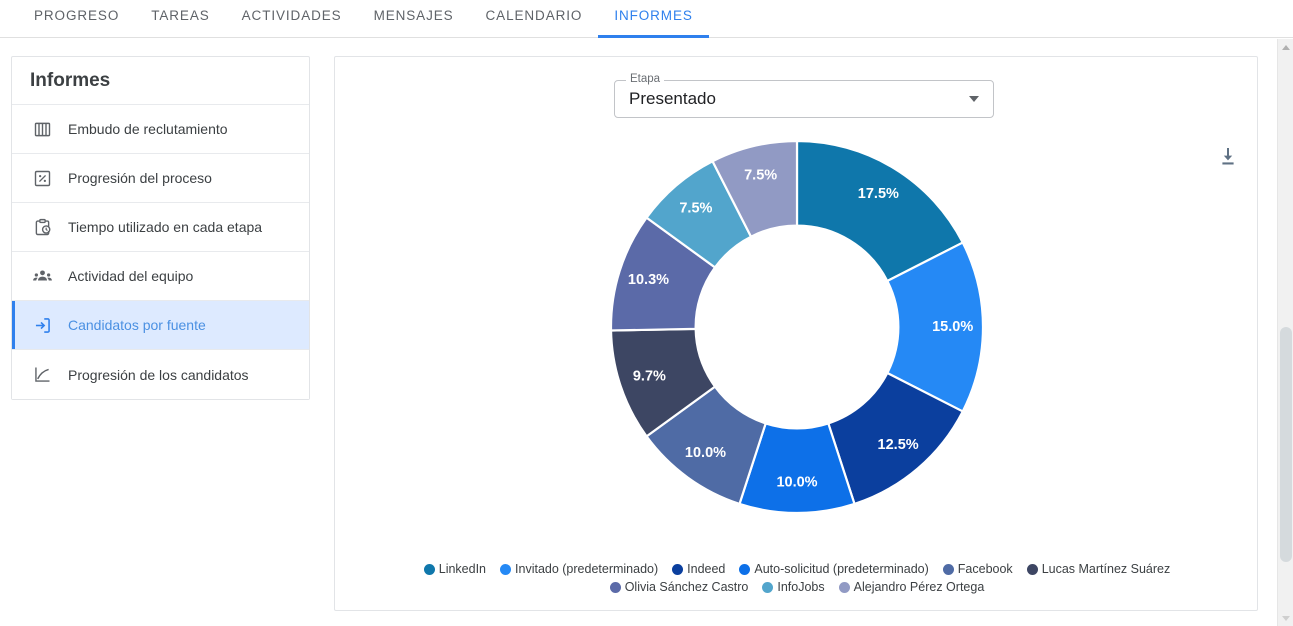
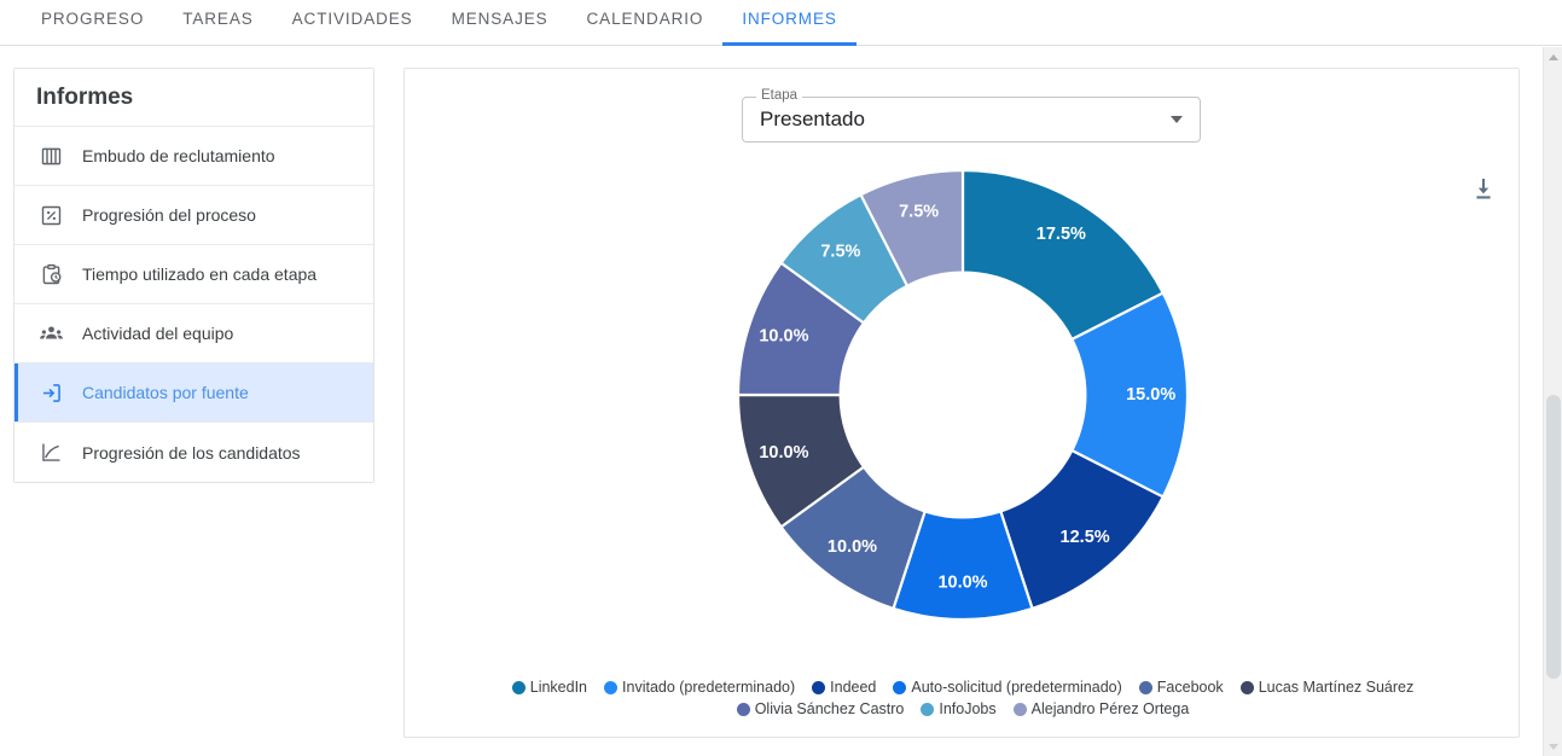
Lucas Martínez Suárez: 9.7% -> 10.0%
Olivia Sánchez Castro: 10.3% -> 10.0%
